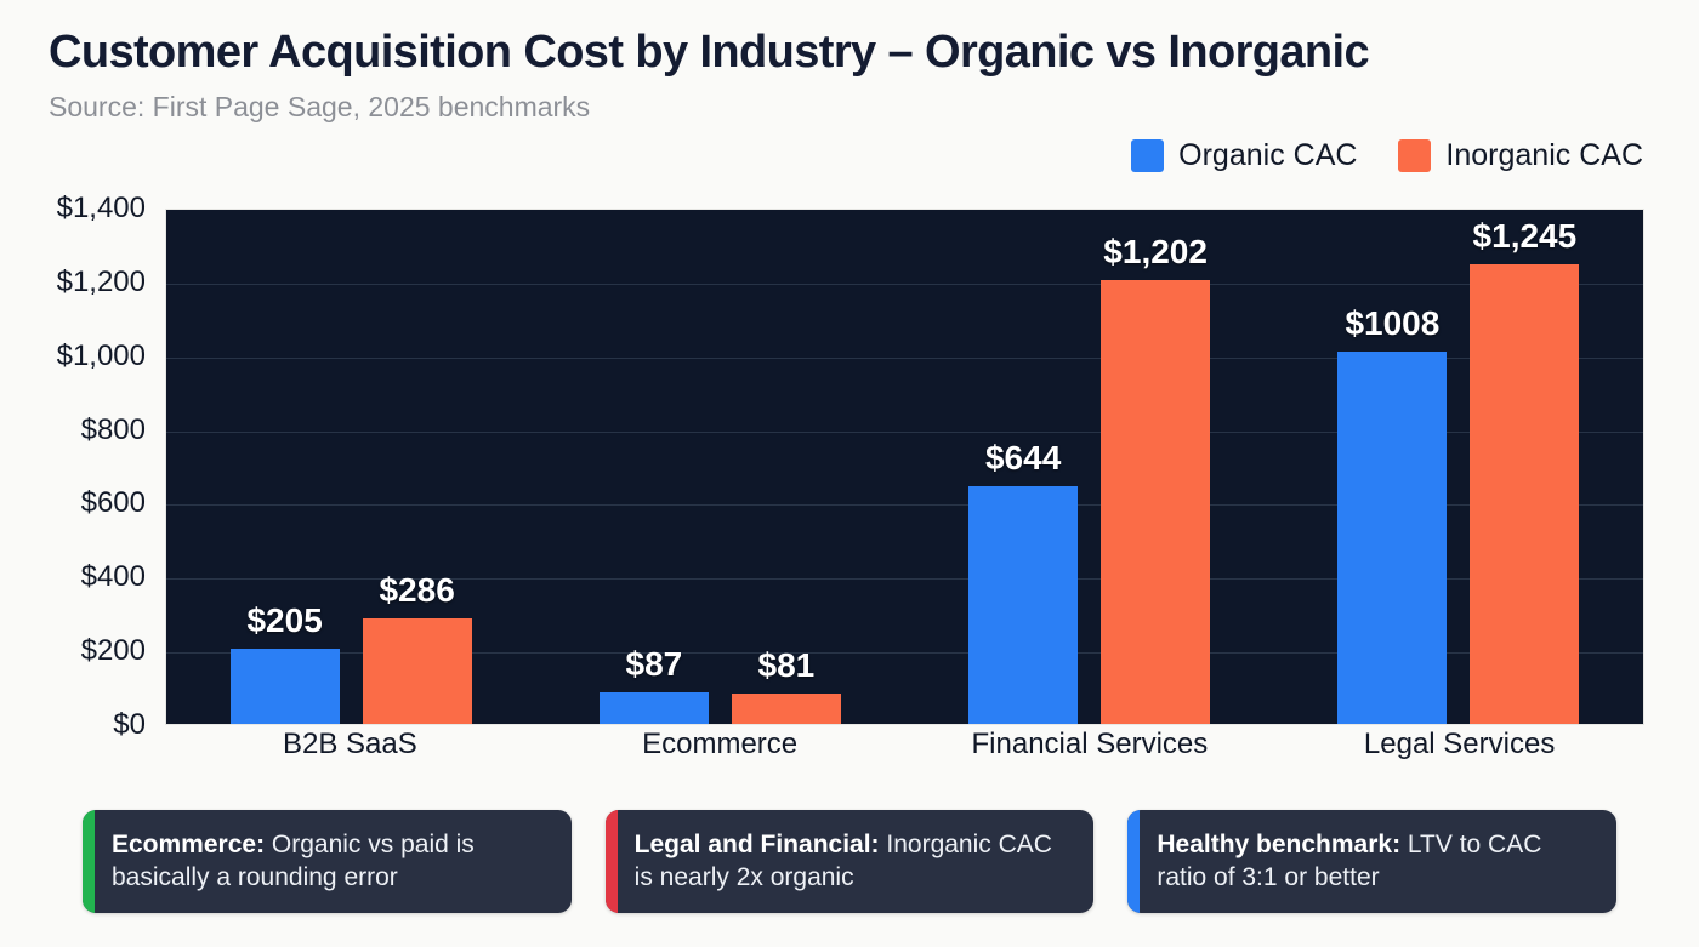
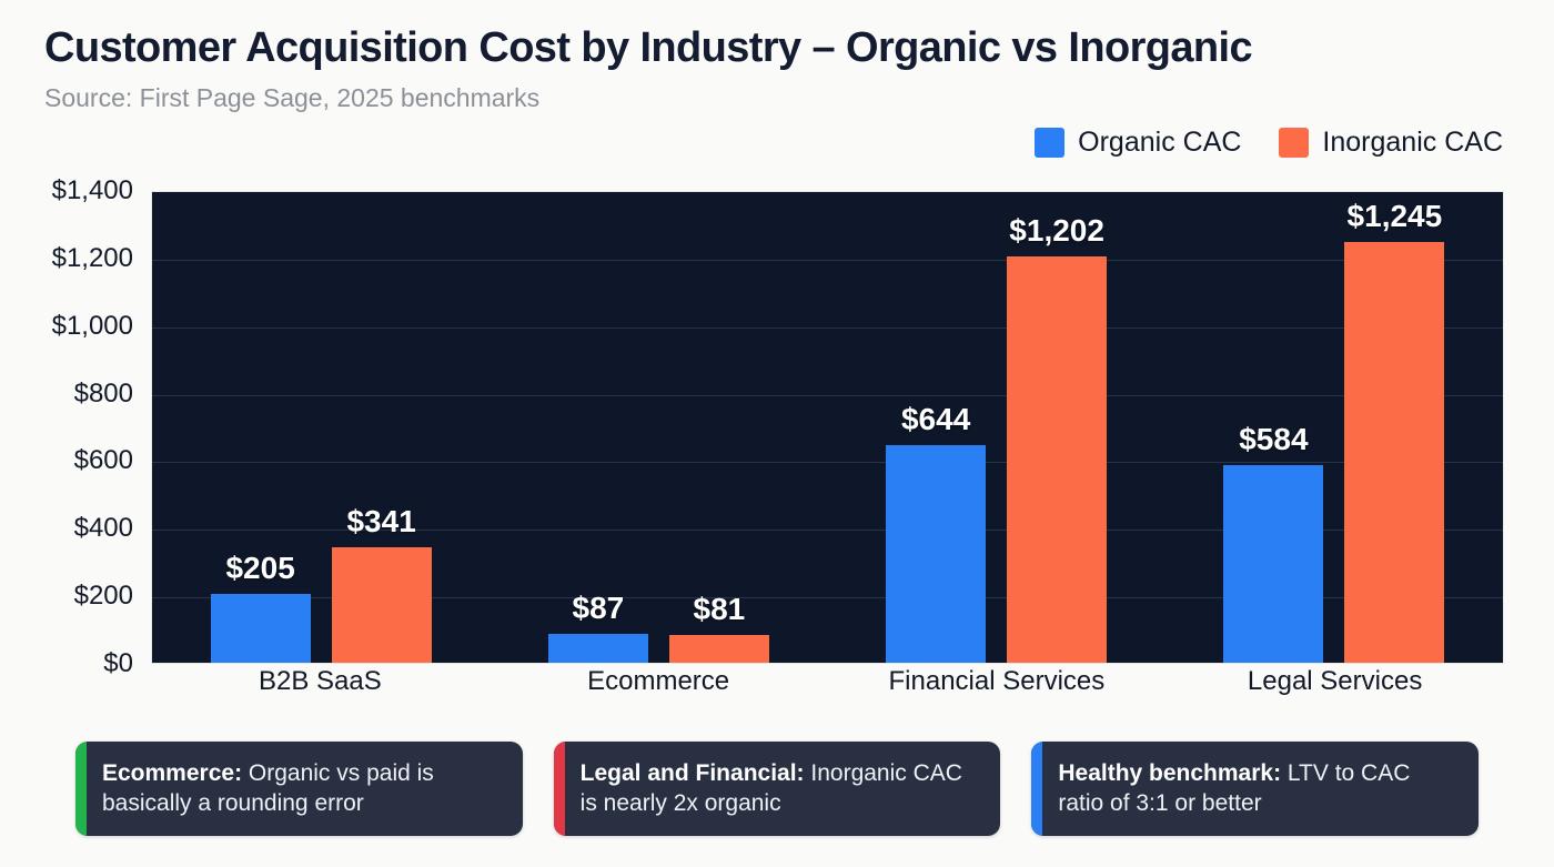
Inorganic CAC/B2B SaaS: $286 -> $341
Organic CAC/Legal Services: $1008 -> $584
